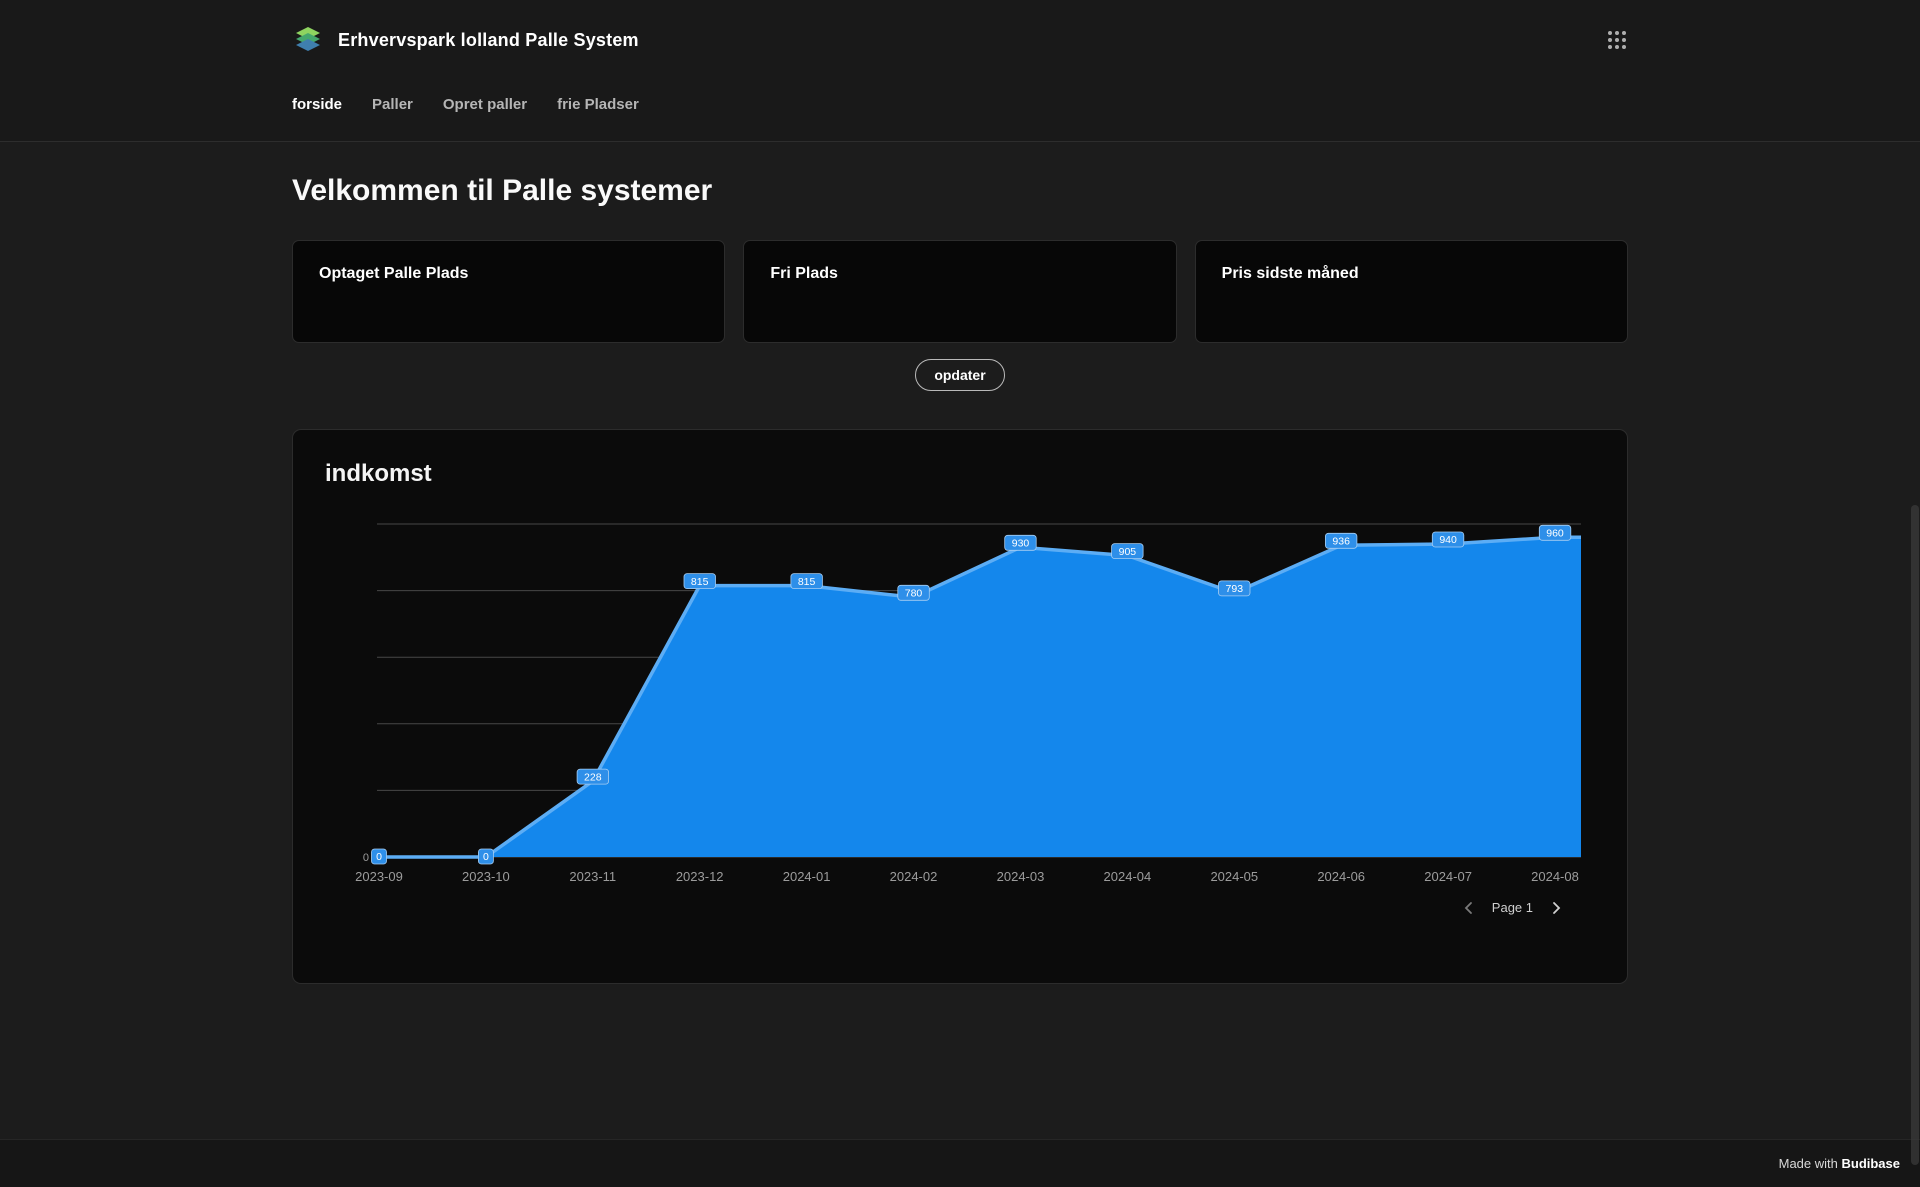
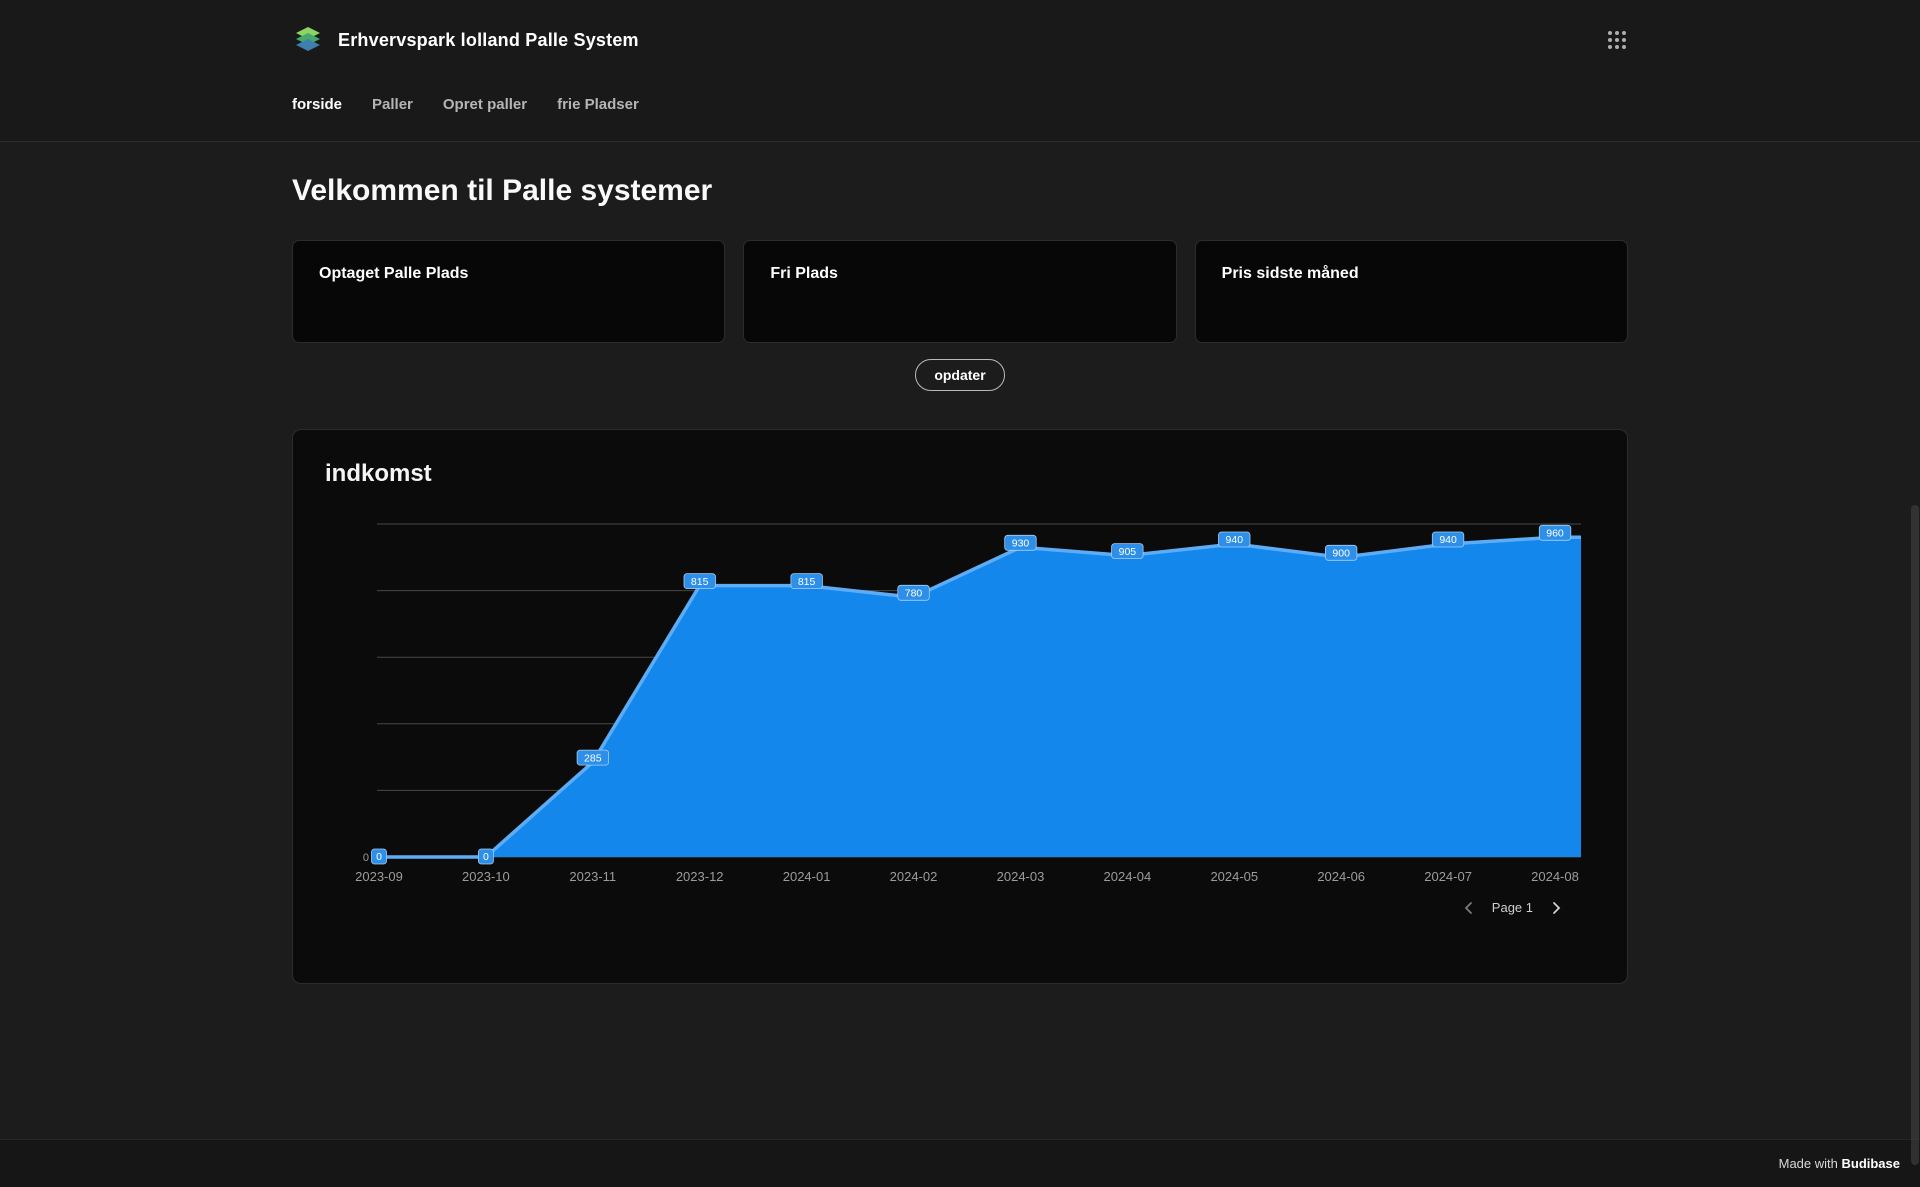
2023-11: 228 -> 285
2024-05: 793 -> 940
2024-06: 936 -> 900
